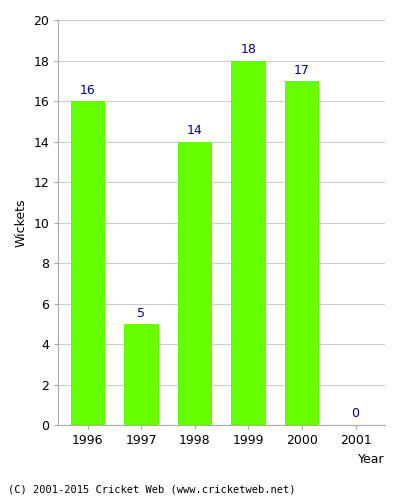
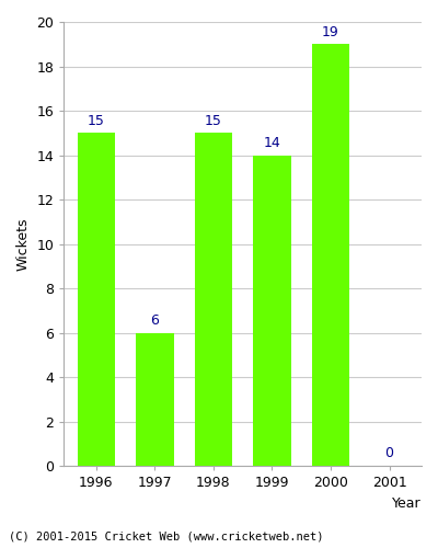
1996: 16 -> 15
1997: 5 -> 6
1998: 14 -> 15
1999: 18 -> 14
2000: 17 -> 19
